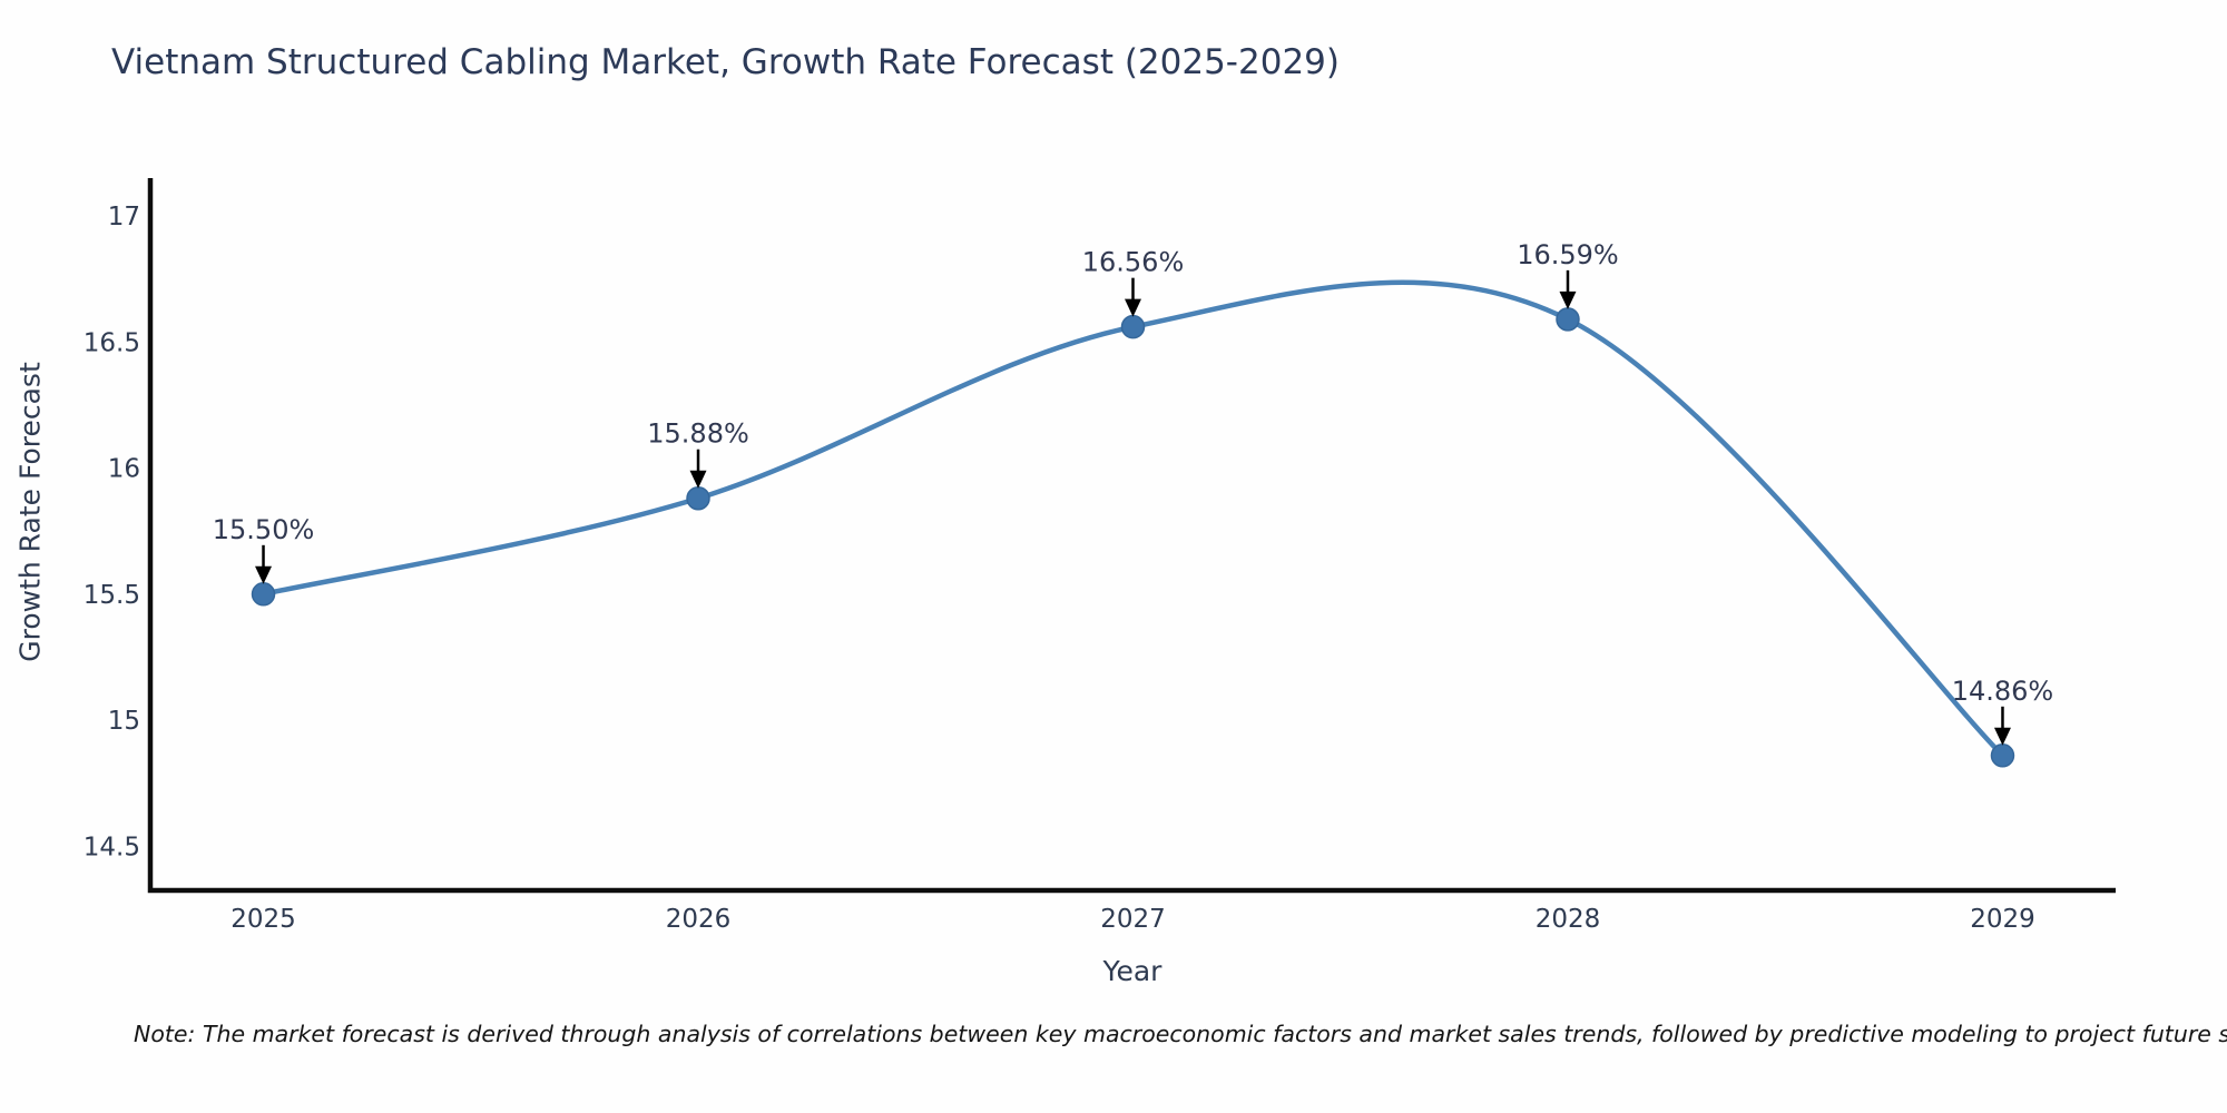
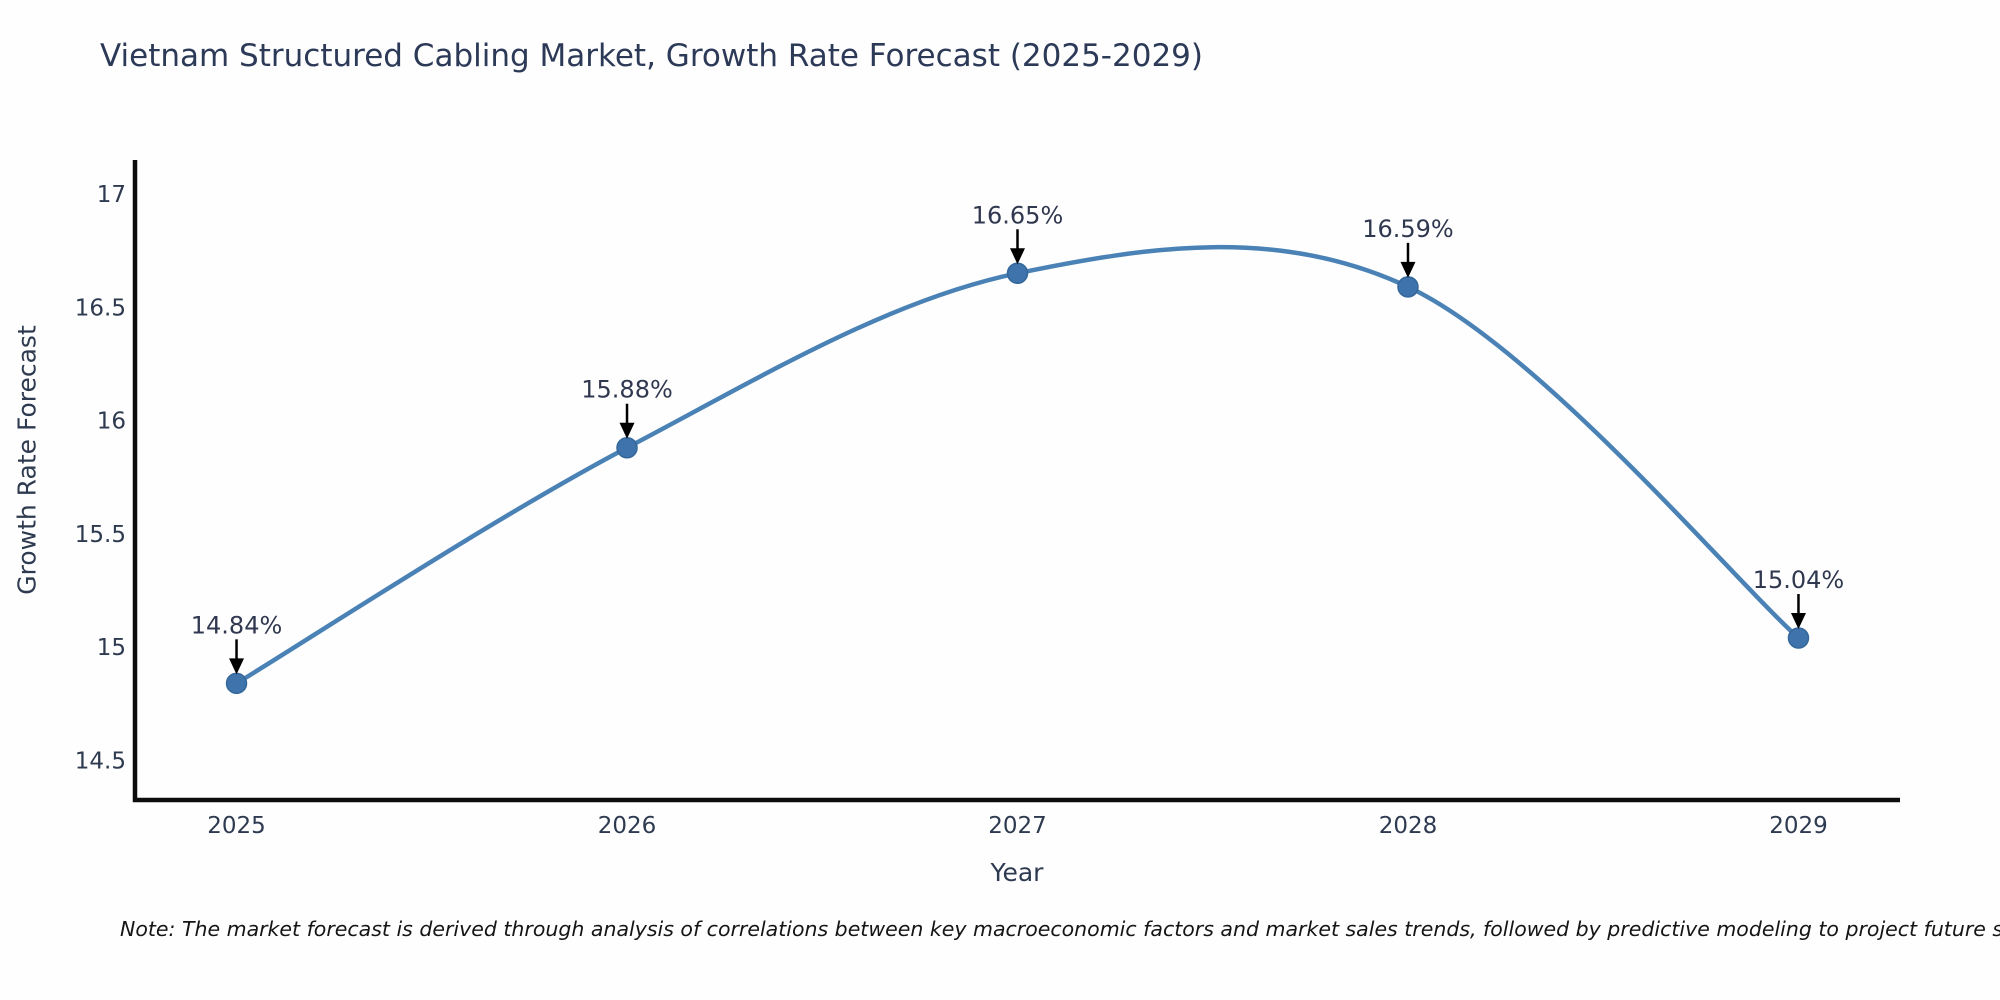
2025: 15.50% -> 14.84%
2027: 16.56% -> 16.65%
2029: 14.86% -> 15.04%
